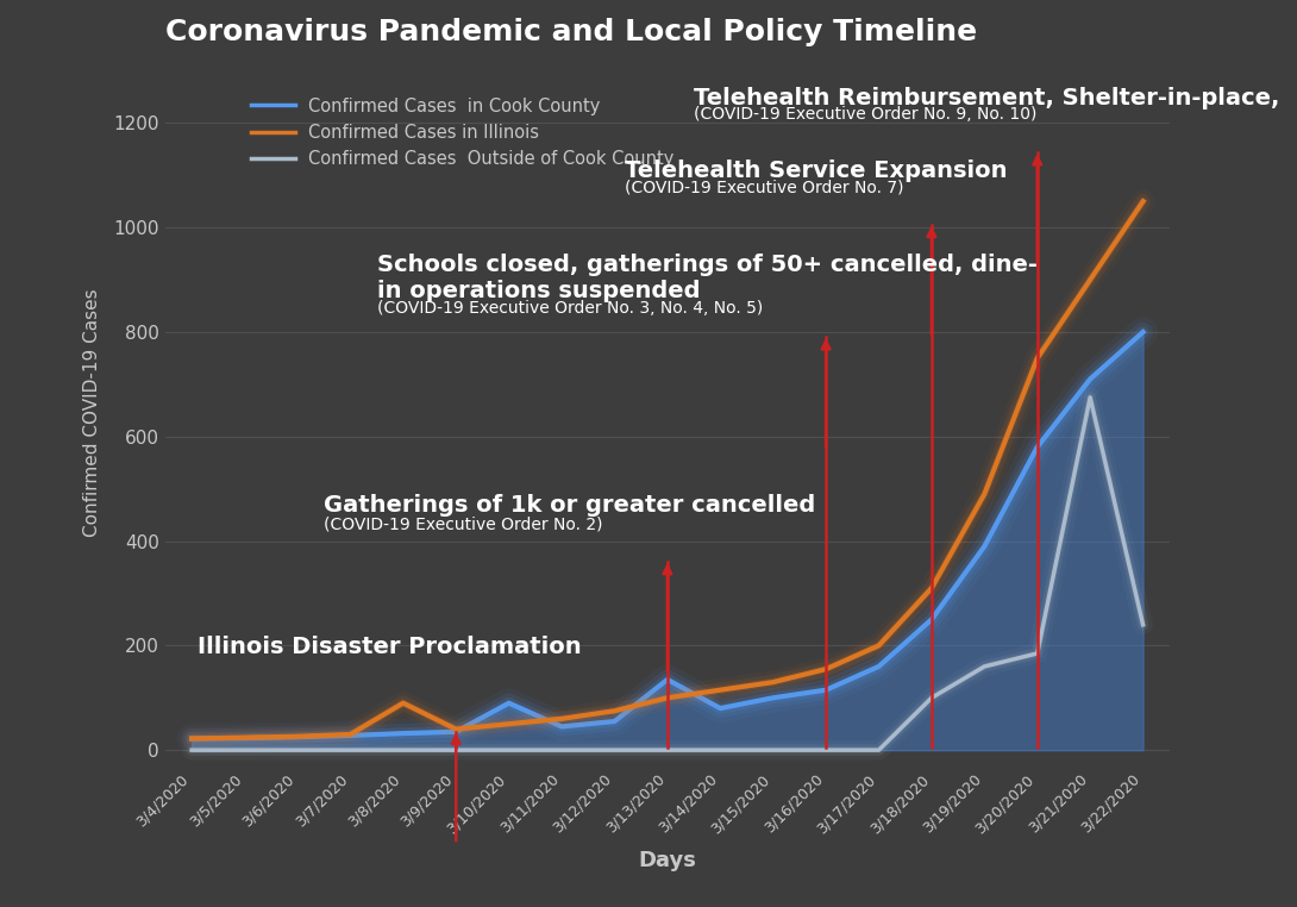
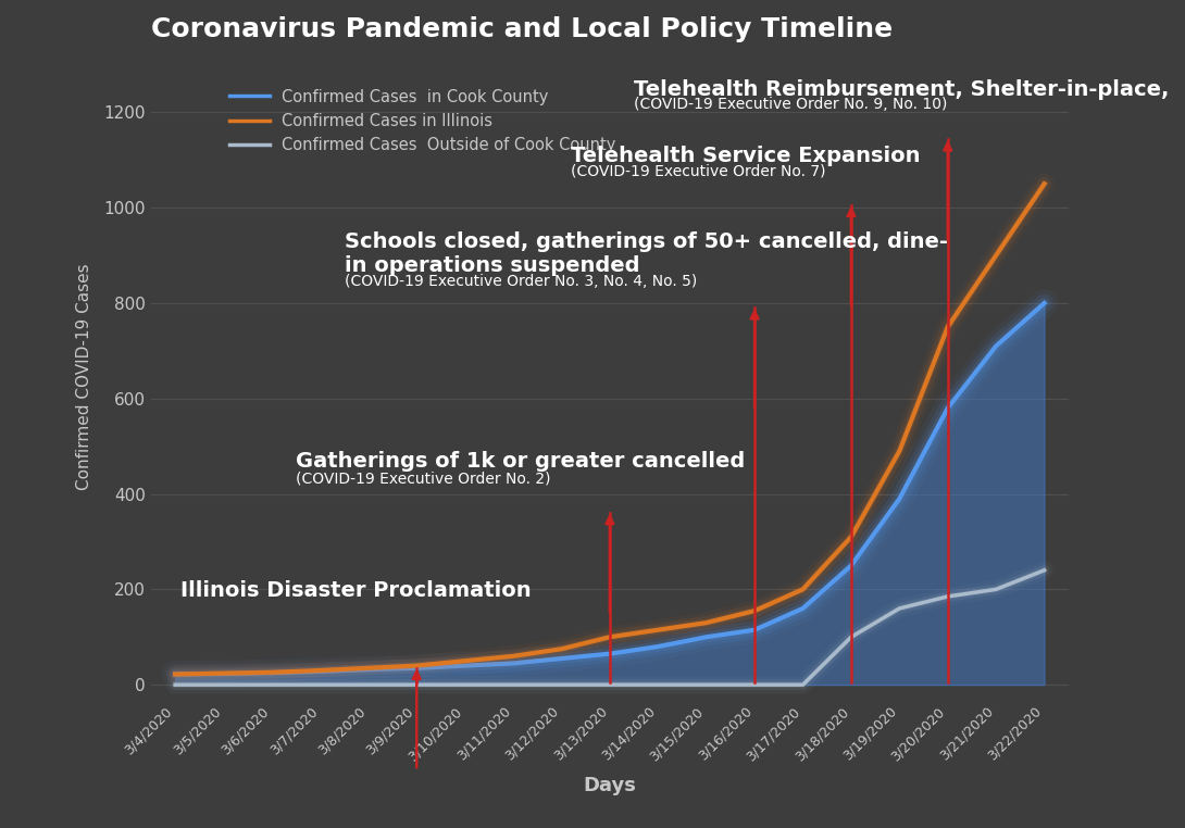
Confirmed Cases in Illinois/3/8/2020: 90 -> 35
Confirmed Cases in Cook County/3/10/2020: 90 -> 40
Confirmed Cases in Cook County/3/13/2020: 135 -> 65
Confirmed Cases Outside of Cook County/3/21/2020: 675 -> 200
